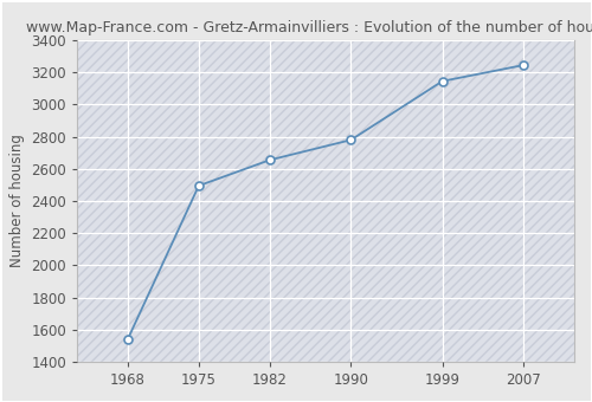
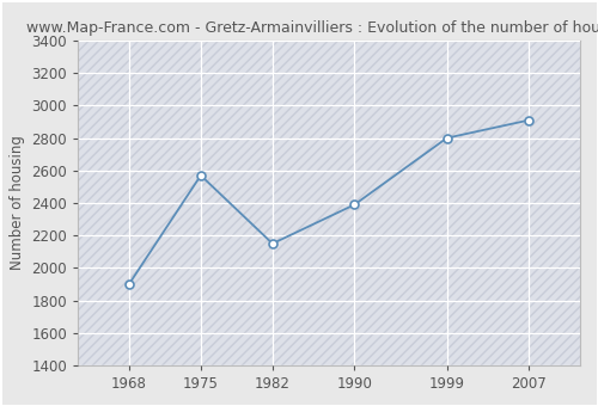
1968: 1540 -> 1900
1975: 2500 -> 2570
1982: 2660 -> 2150
1990: 2780 -> 2390
1999: 3140 -> 2800
2007: 3240 -> 2910
